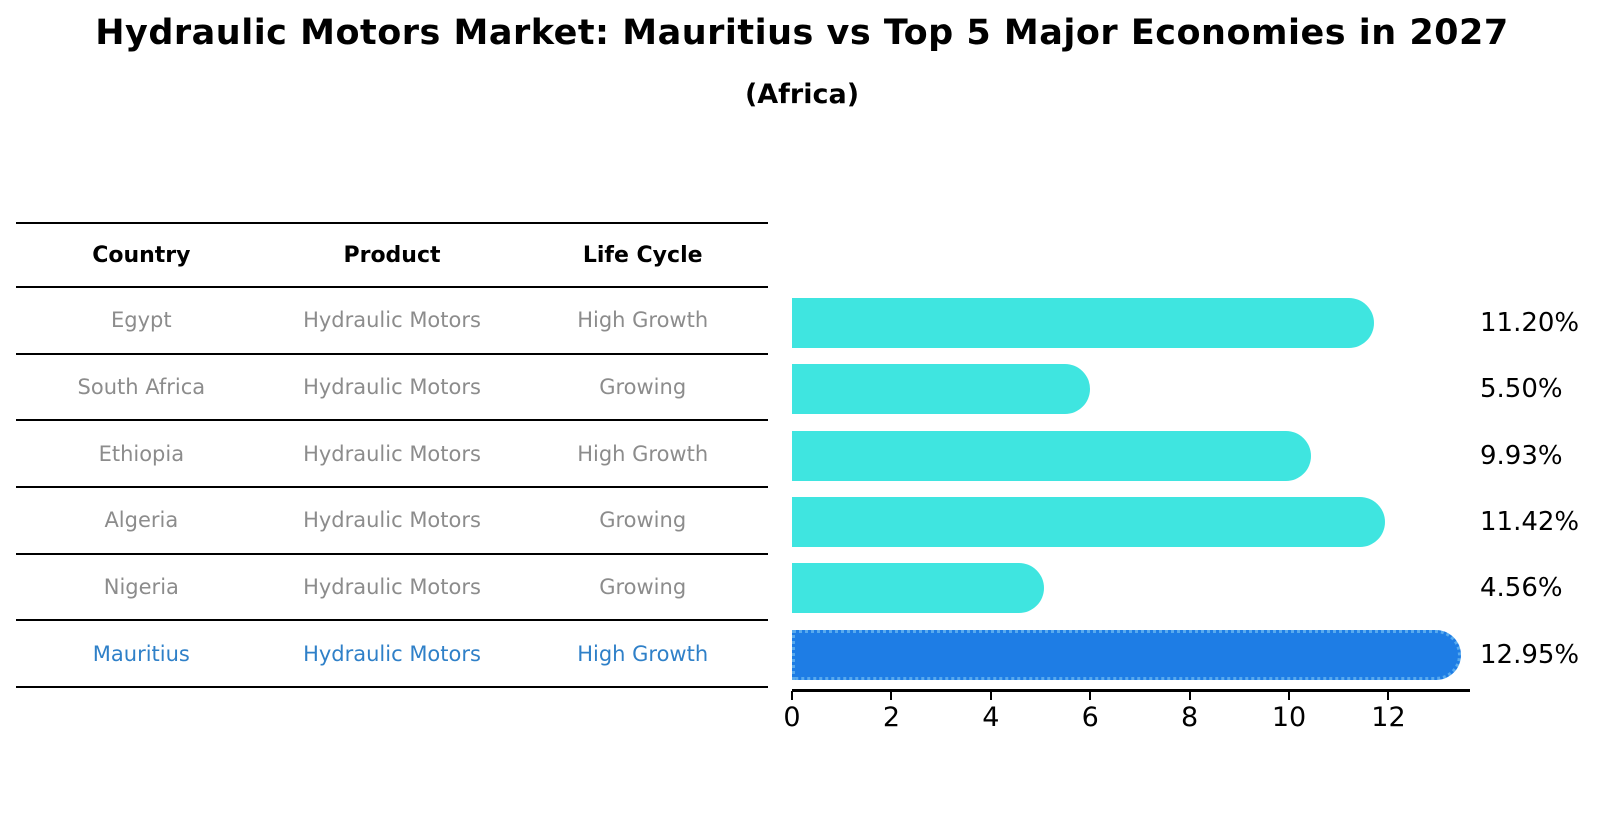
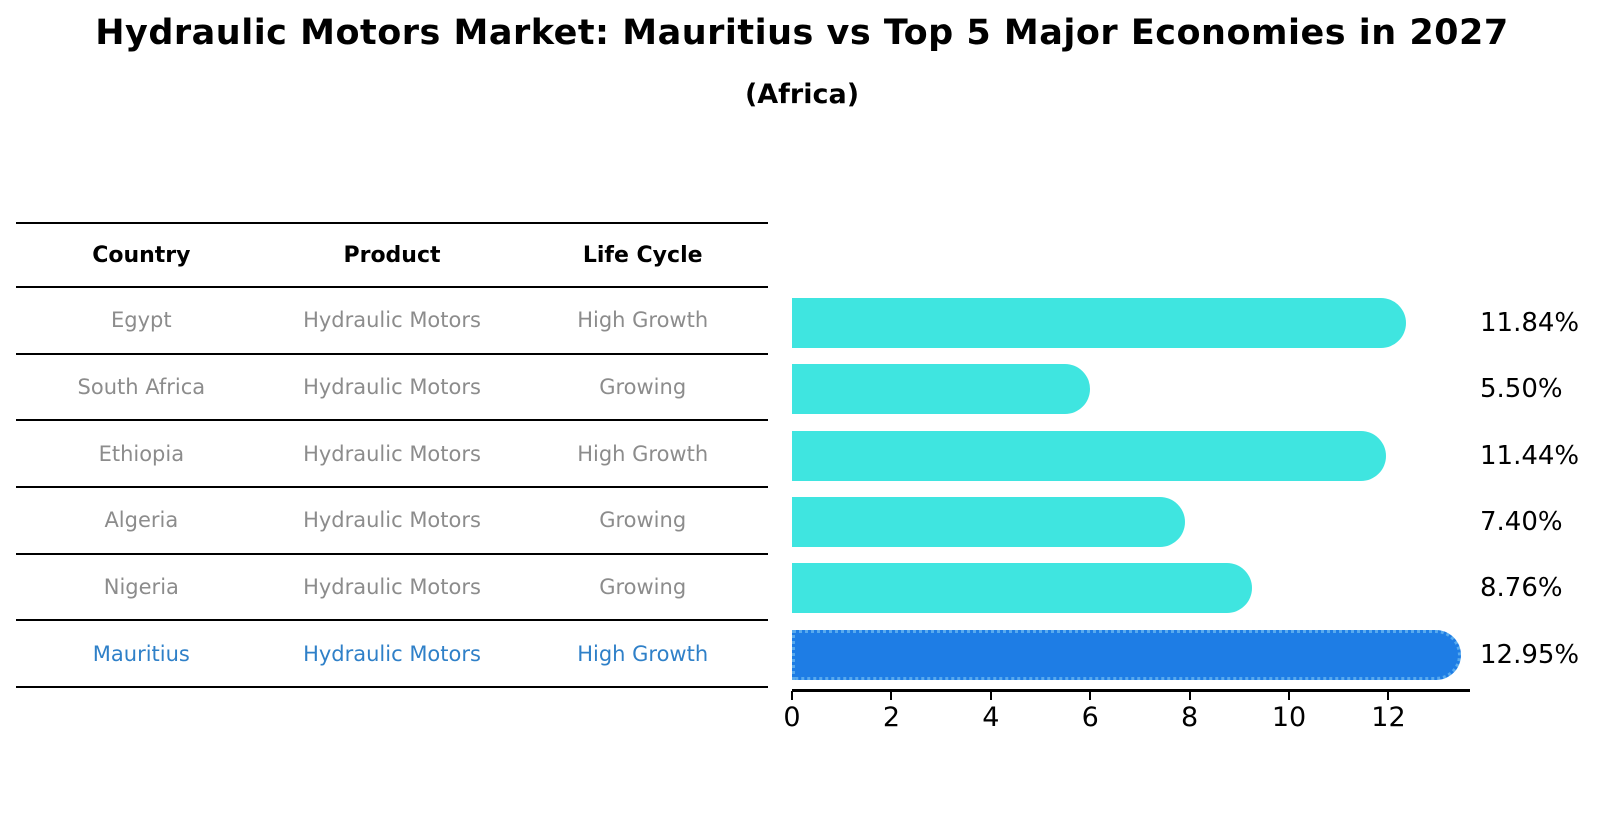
Egypt: 11.20% -> 11.84%
Ethiopia: 9.93% -> 11.44%
Algeria: 11.42% -> 7.40%
Nigeria: 4.56% -> 8.76%
